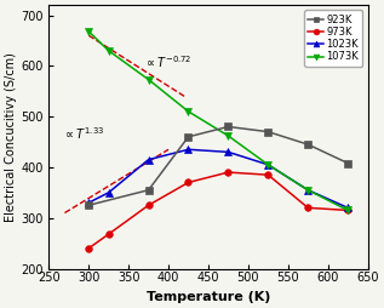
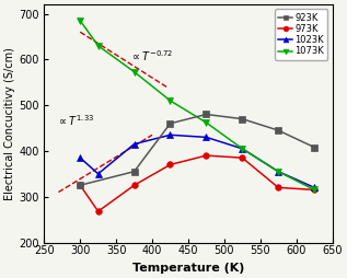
973K/300: 240 -> 325
1023K/300: 330 -> 385
1073K/300: 668 -> 685
